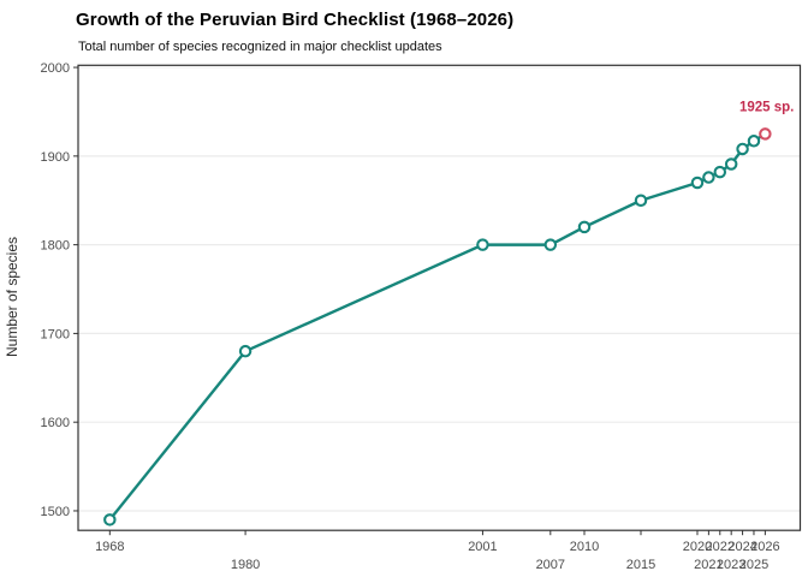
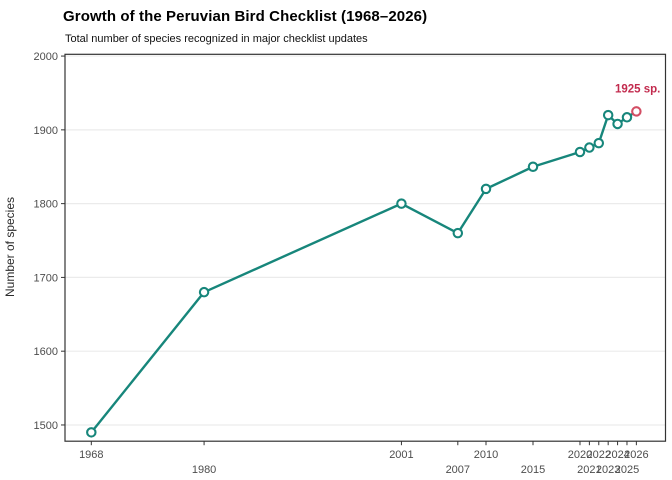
2007: 1800 -> 1760
2023: 1890 -> 1920
